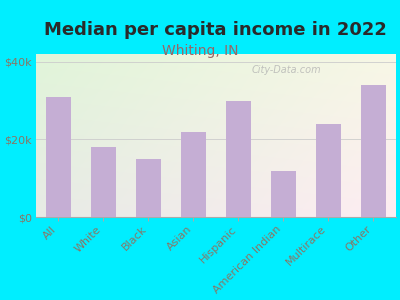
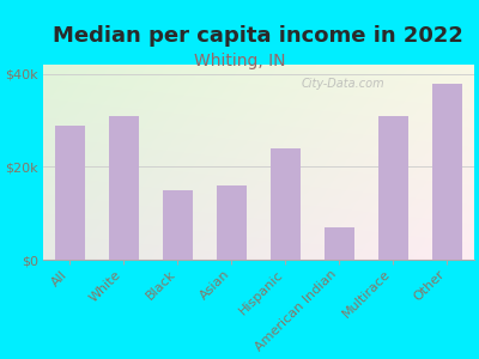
All: $31k -> $29k
White: $18k -> $31k
Asian: $22k -> $16k
Hispanic: $30k -> $24k
American Indian: $12k -> $7k
Multirace: $24k -> $31k
Other: $34k -> $38k
